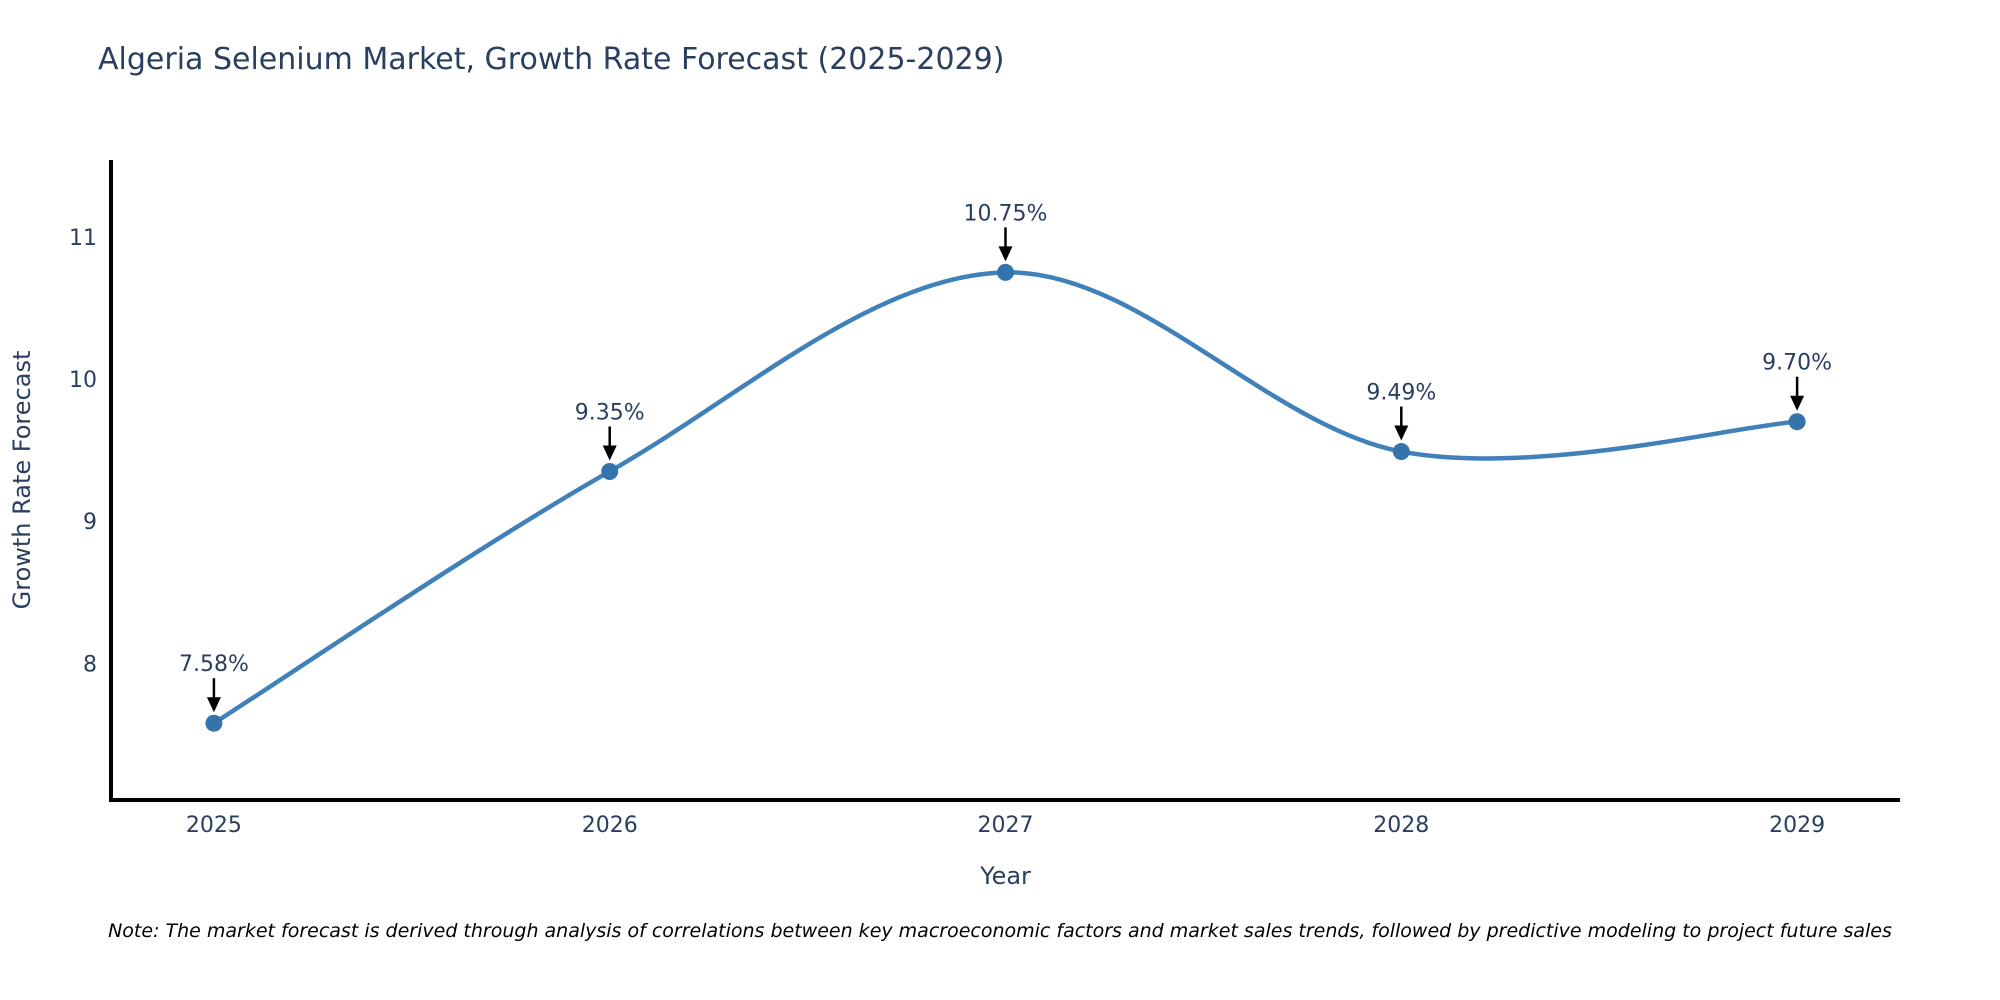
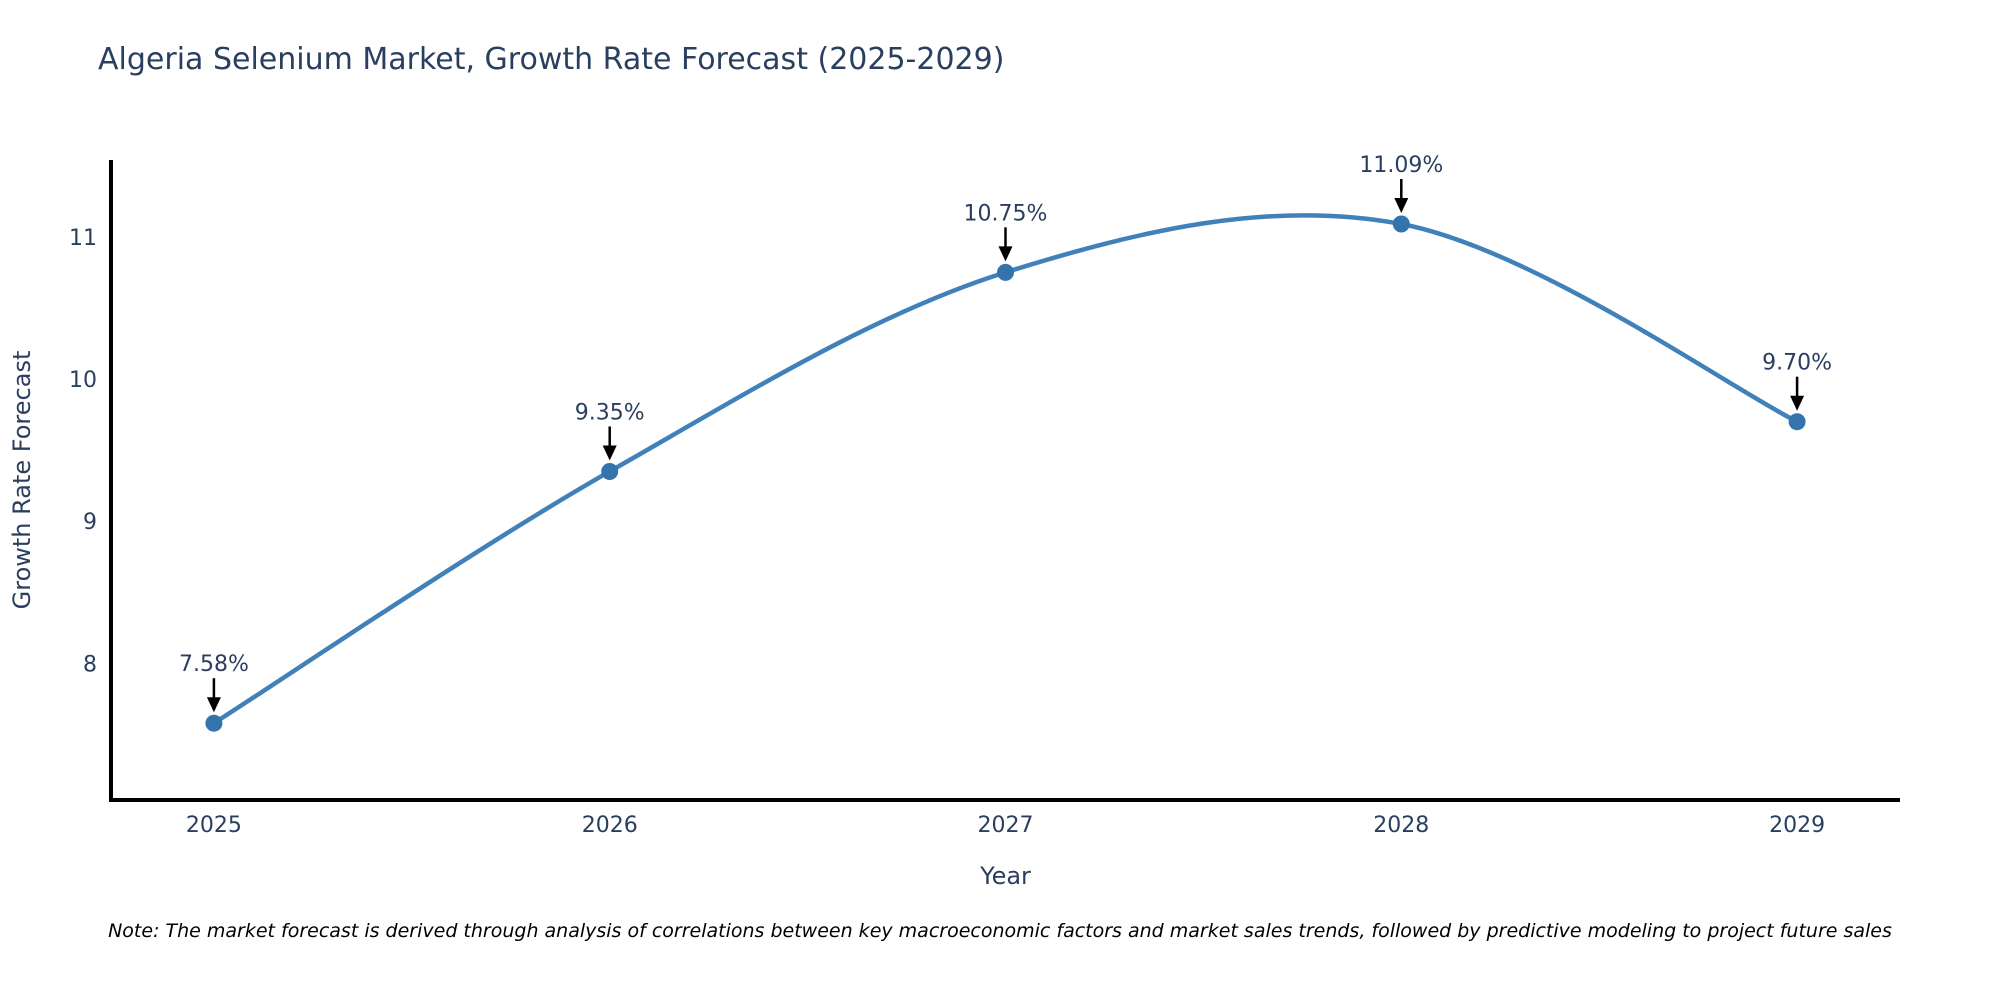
2028: 9.49% -> 11.09%
